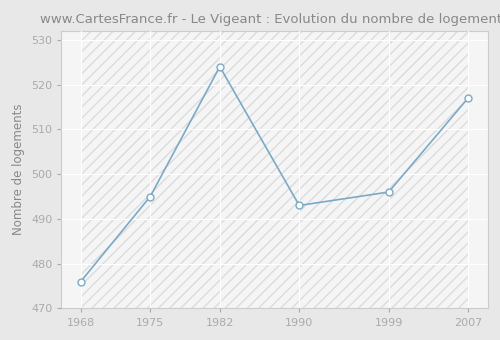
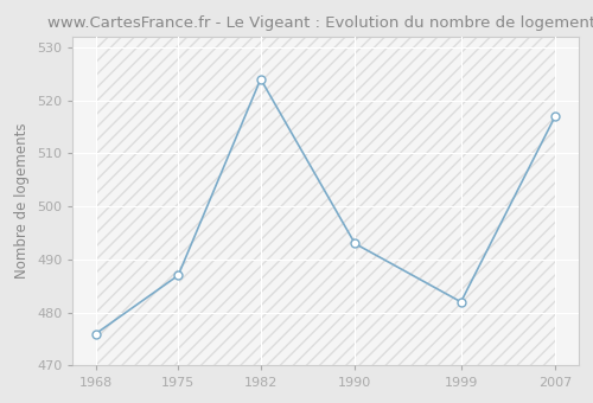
1975: 495 -> 487
1999: 496 -> 482
